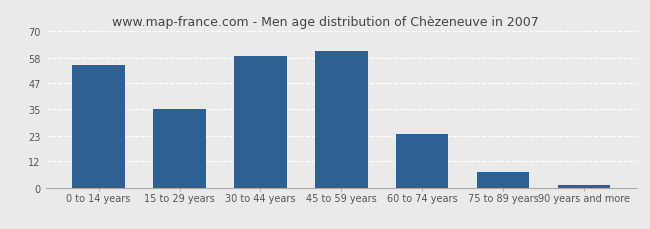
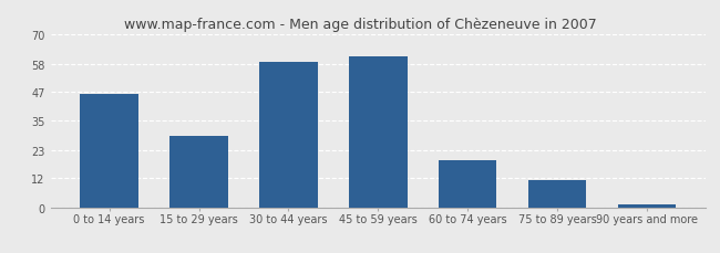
0 to 14 years: 55 -> 46
15 to 29 years: 35 -> 29
60 to 74 years: 24 -> 19
75 to 89 years: 7 -> 11
